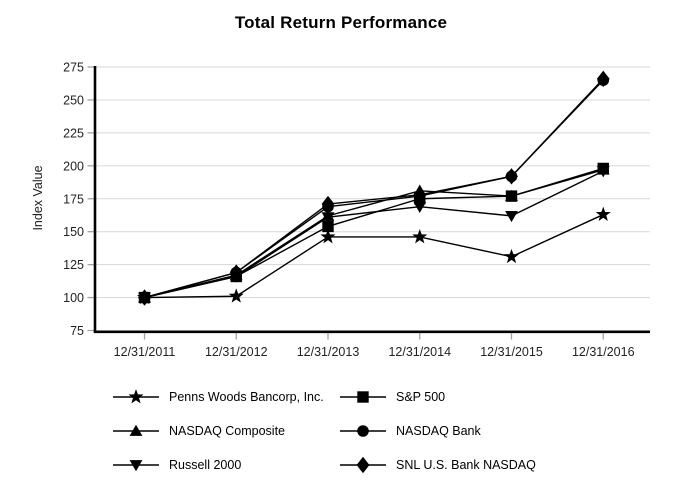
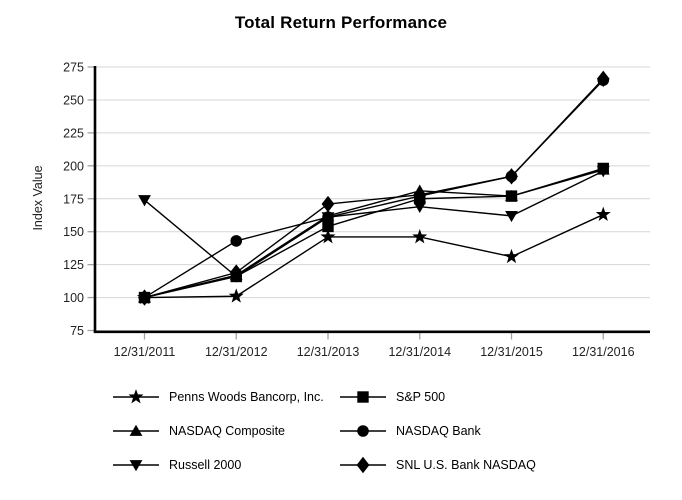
Russell 2000/12/31/2011: 100 -> 174
NASDAQ Bank/12/31/2012: 119 -> 143
NASDAQ Bank/12/31/2013: 169 -> 161
